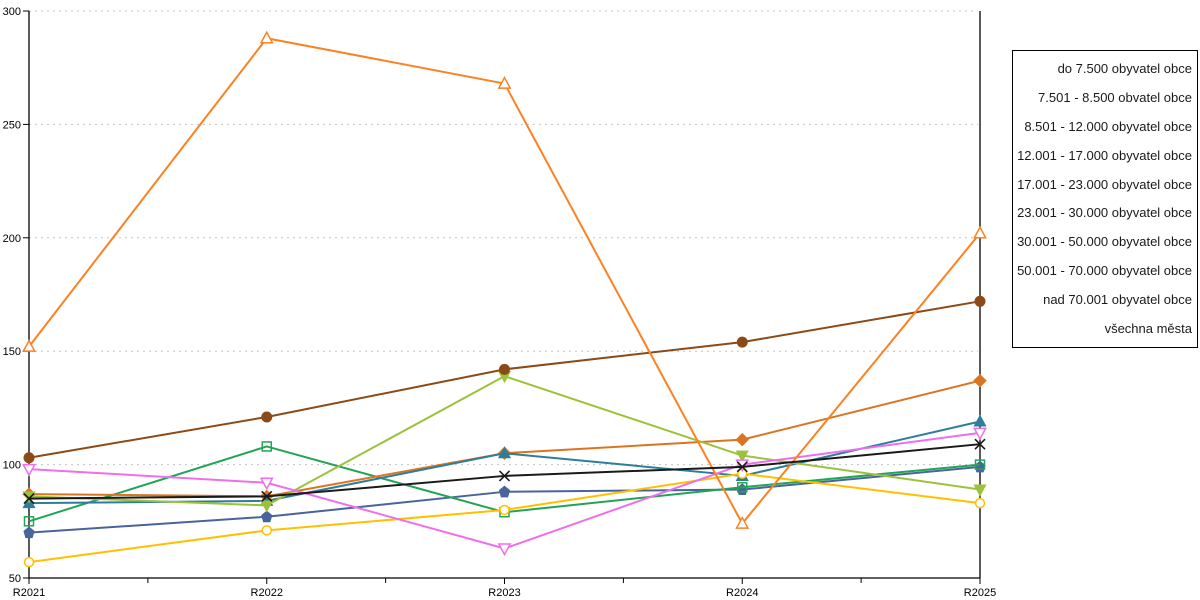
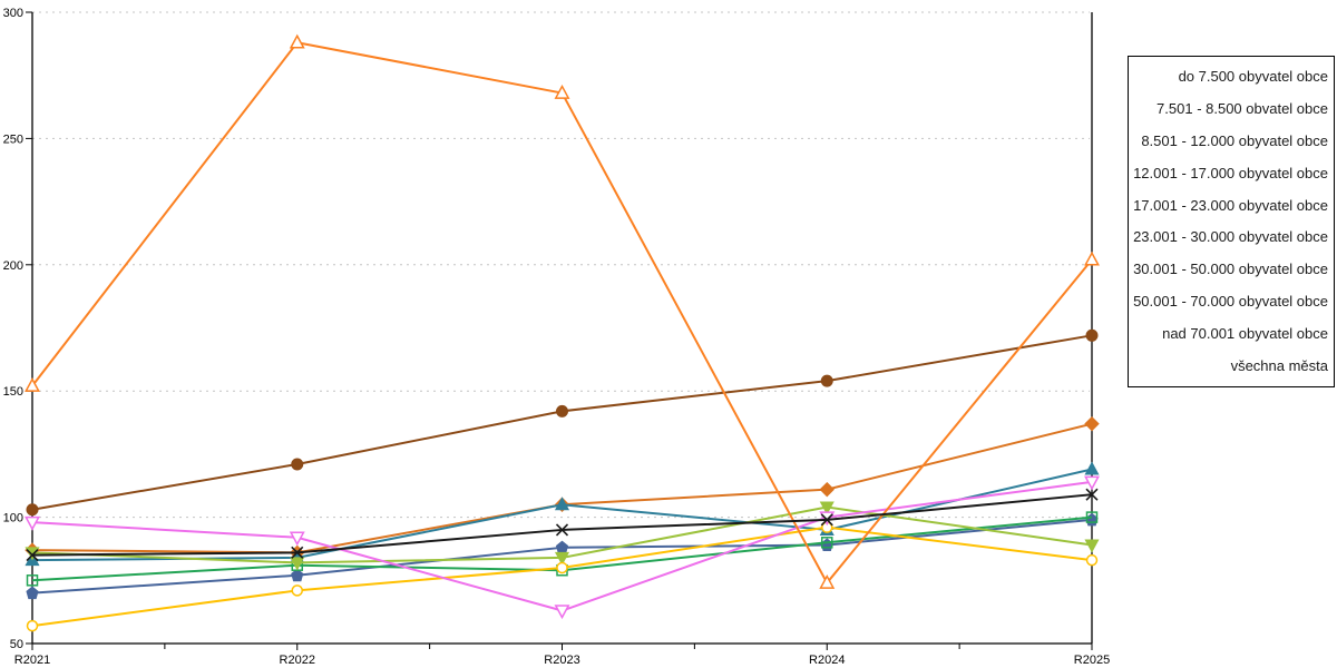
17.001 - 23.000 obyvatel obce/R2022: 108 -> 81
12.001 - 17.000 obyvatel obce/R2023: 139 -> 84
